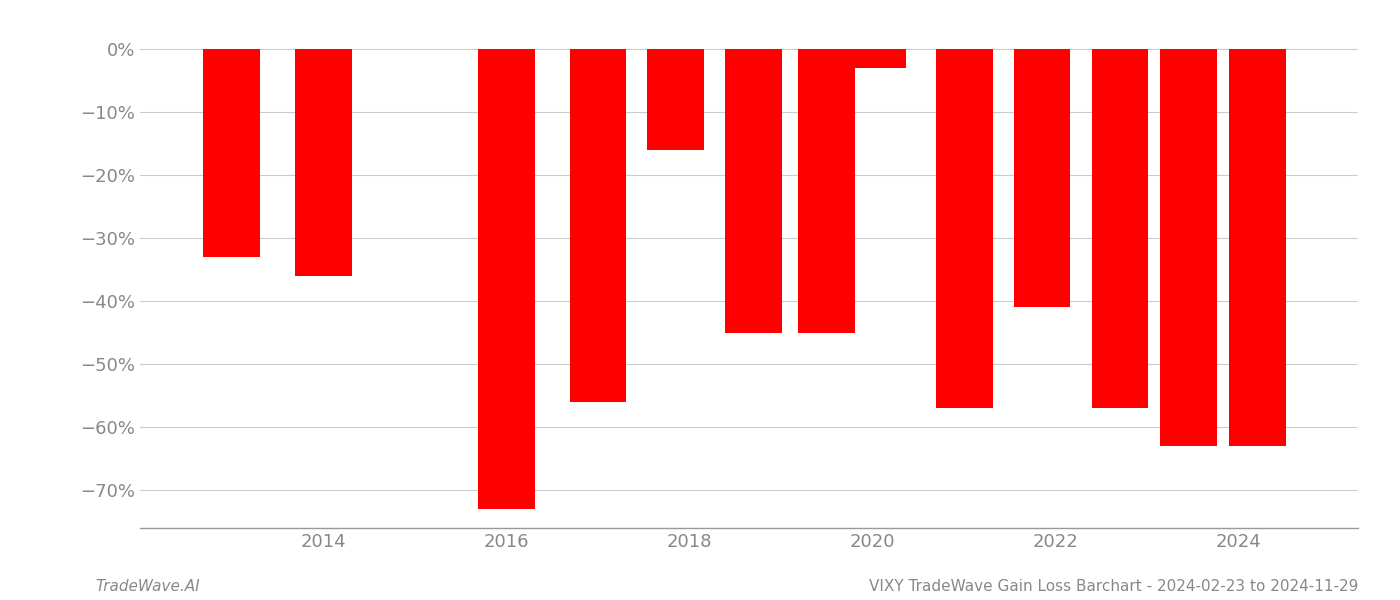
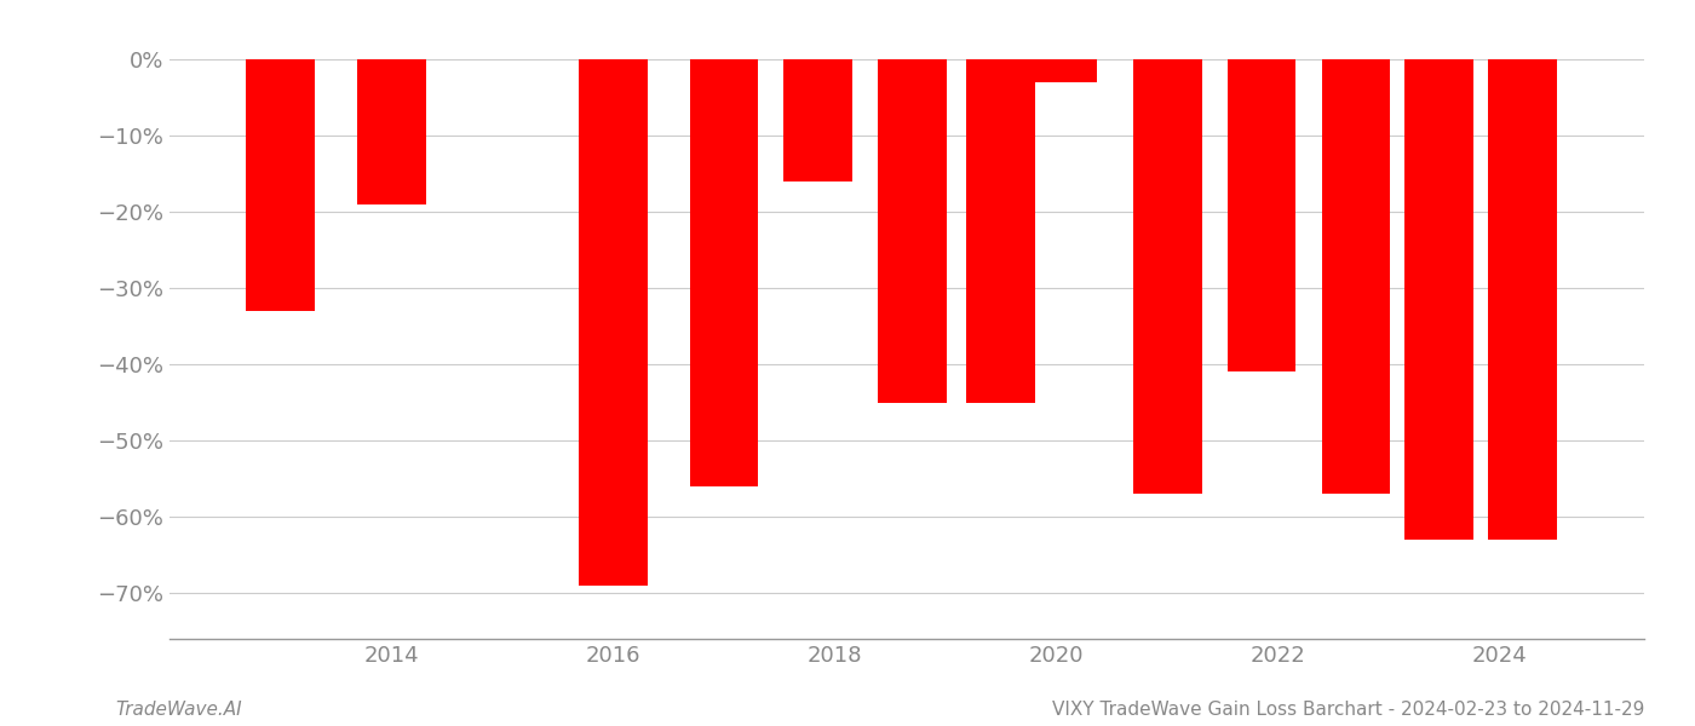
2014: -36% -> -19%
2016: -73% -> -69%
